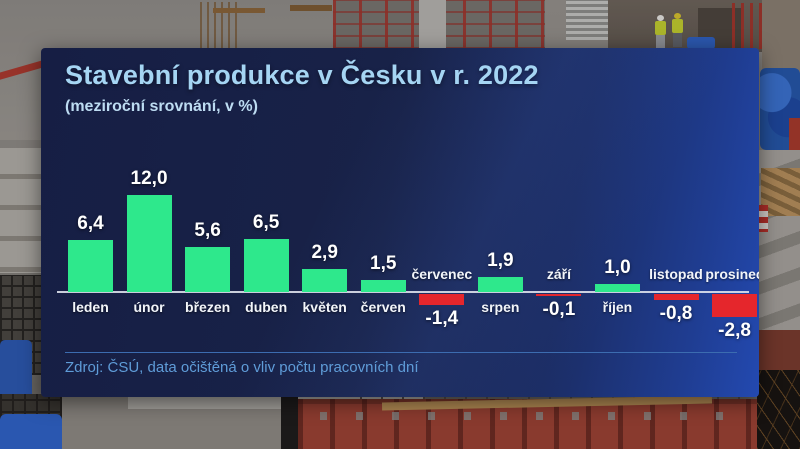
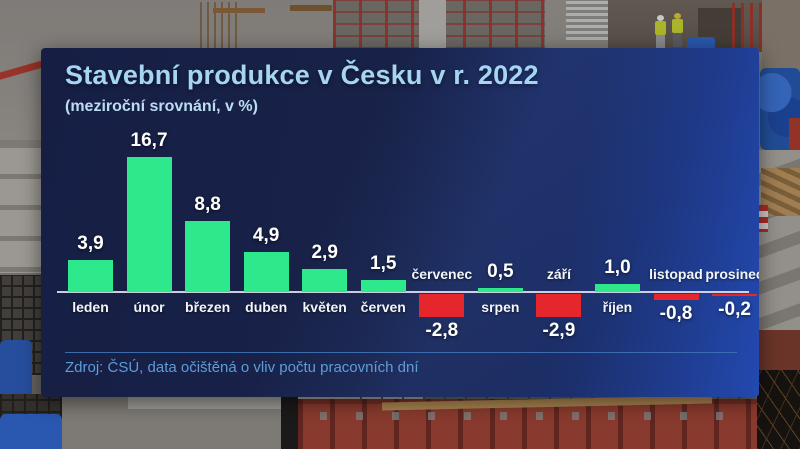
leden: 6,4 -> 3,9
únor: 12,0 -> 16,7
březen: 5,6 -> 8,8
duben: 6,5 -> 4,9
červenec: -1,4 -> -2,8
srpen: 1,9 -> 0,5
září: -0,1 -> -2,9
prosinec: -2,8 -> -0,2
